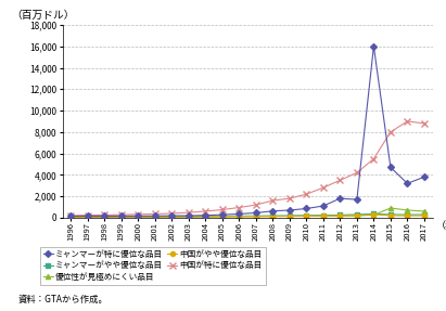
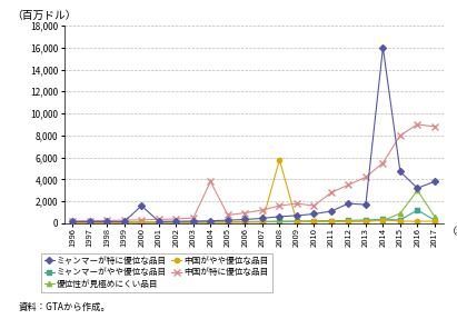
ミャンマーが特に優位な品目/2000: 200 -> 1,600
中国が特に優位な品目/2004: 600 -> 3,800
中国がやや優位な品目/2008: 100 -> 5,800
中国が特に優位な品目/2010: 2,200 -> 1,600
ミャンマーがやや優位な品目/2016: 300 -> 1,200
優位性が見極めにくい品目/2016: 700 -> 3,000
